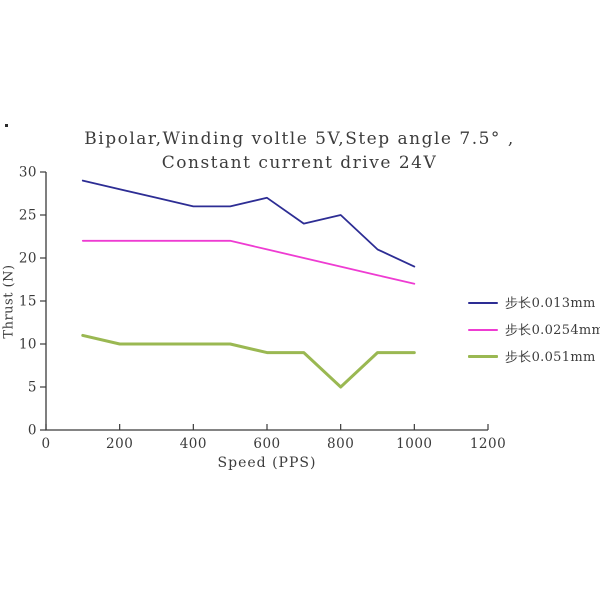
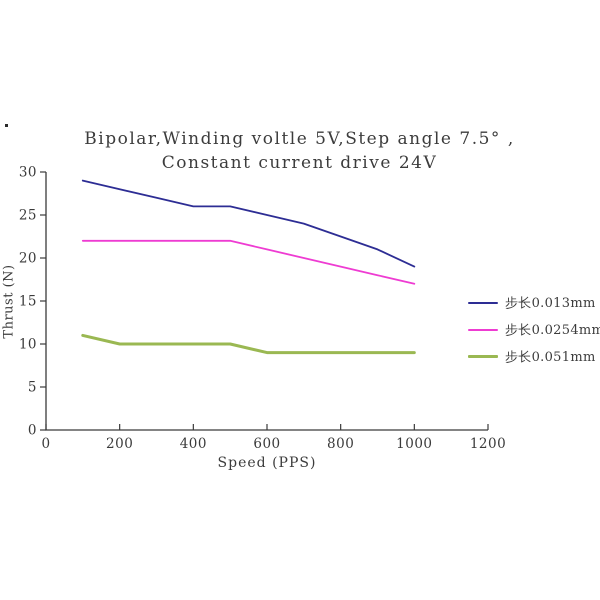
步长0.013mm/600: 27 -> 25
步长0.013mm/800: 25 -> 22
步长0.051mm/800: 5 -> 9
